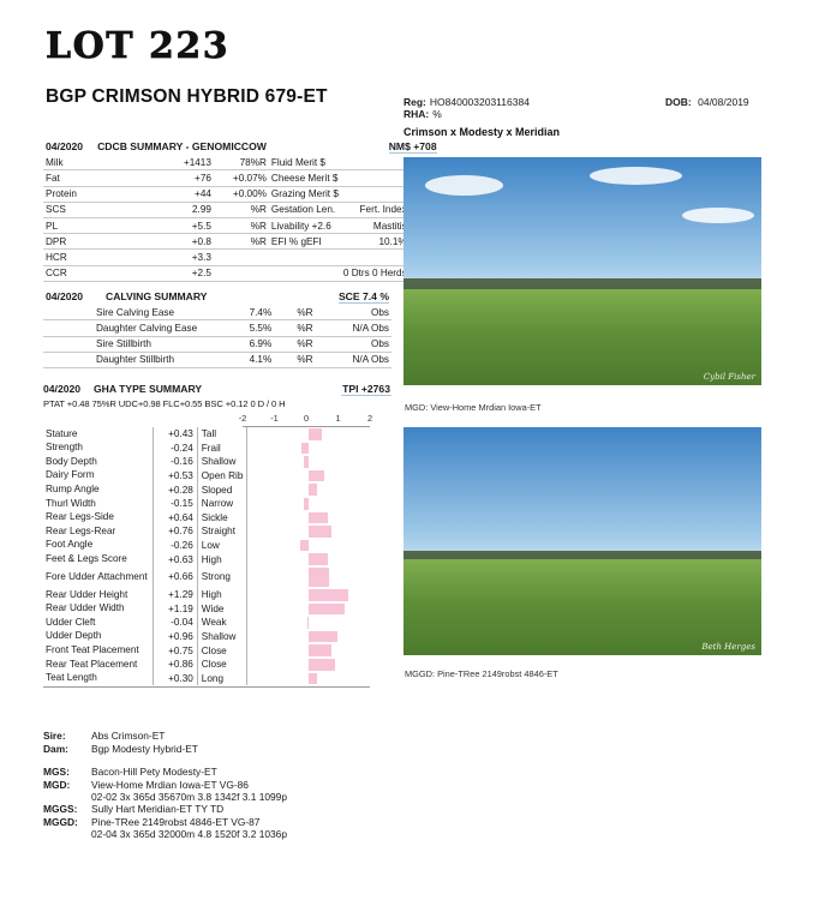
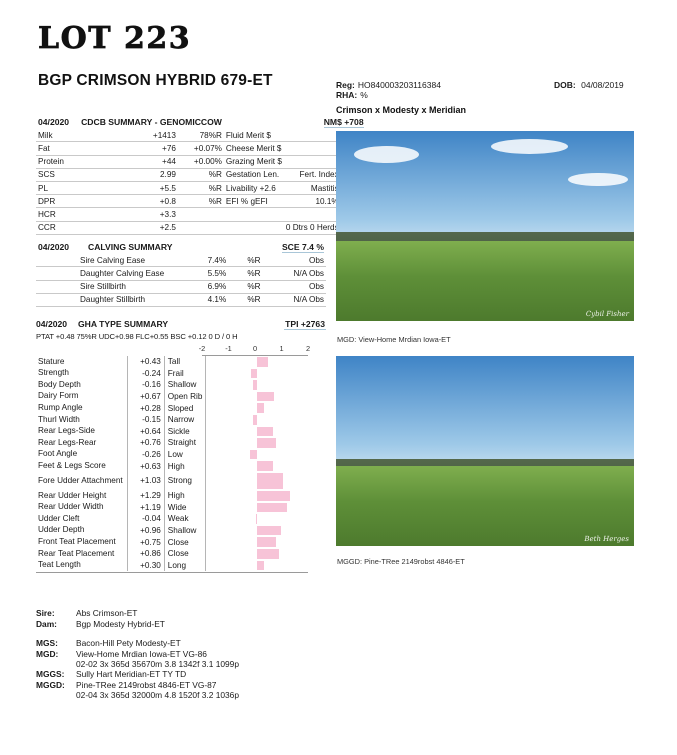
Dairy Form: +0.53 -> +0.67
Fore Udder Attachment: +0.66 -> +1.03
